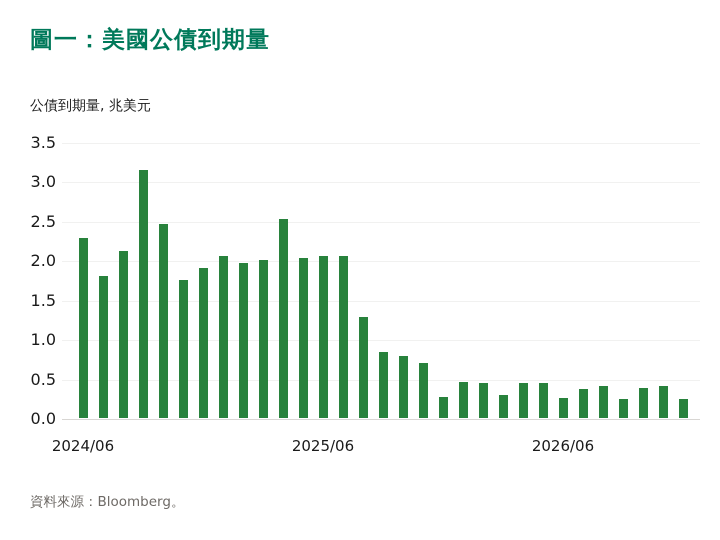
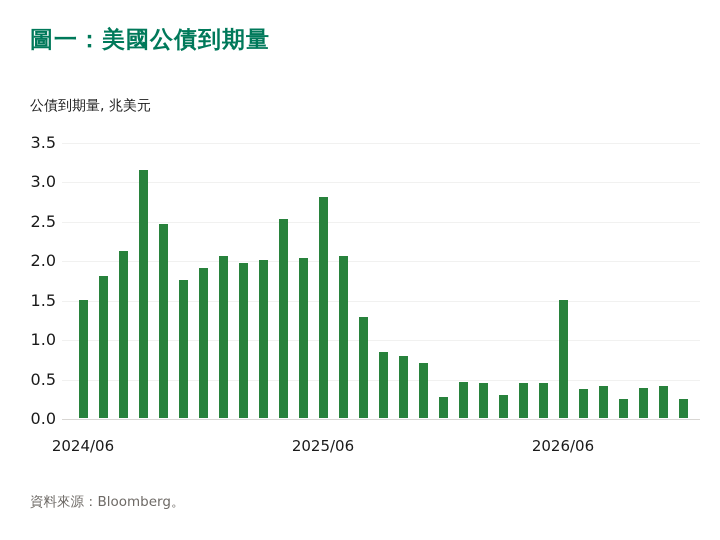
2024/06: 2.3 -> 1.5
2025/06: 2.0 -> 2.8
2026/06: 0.2 -> 1.5
